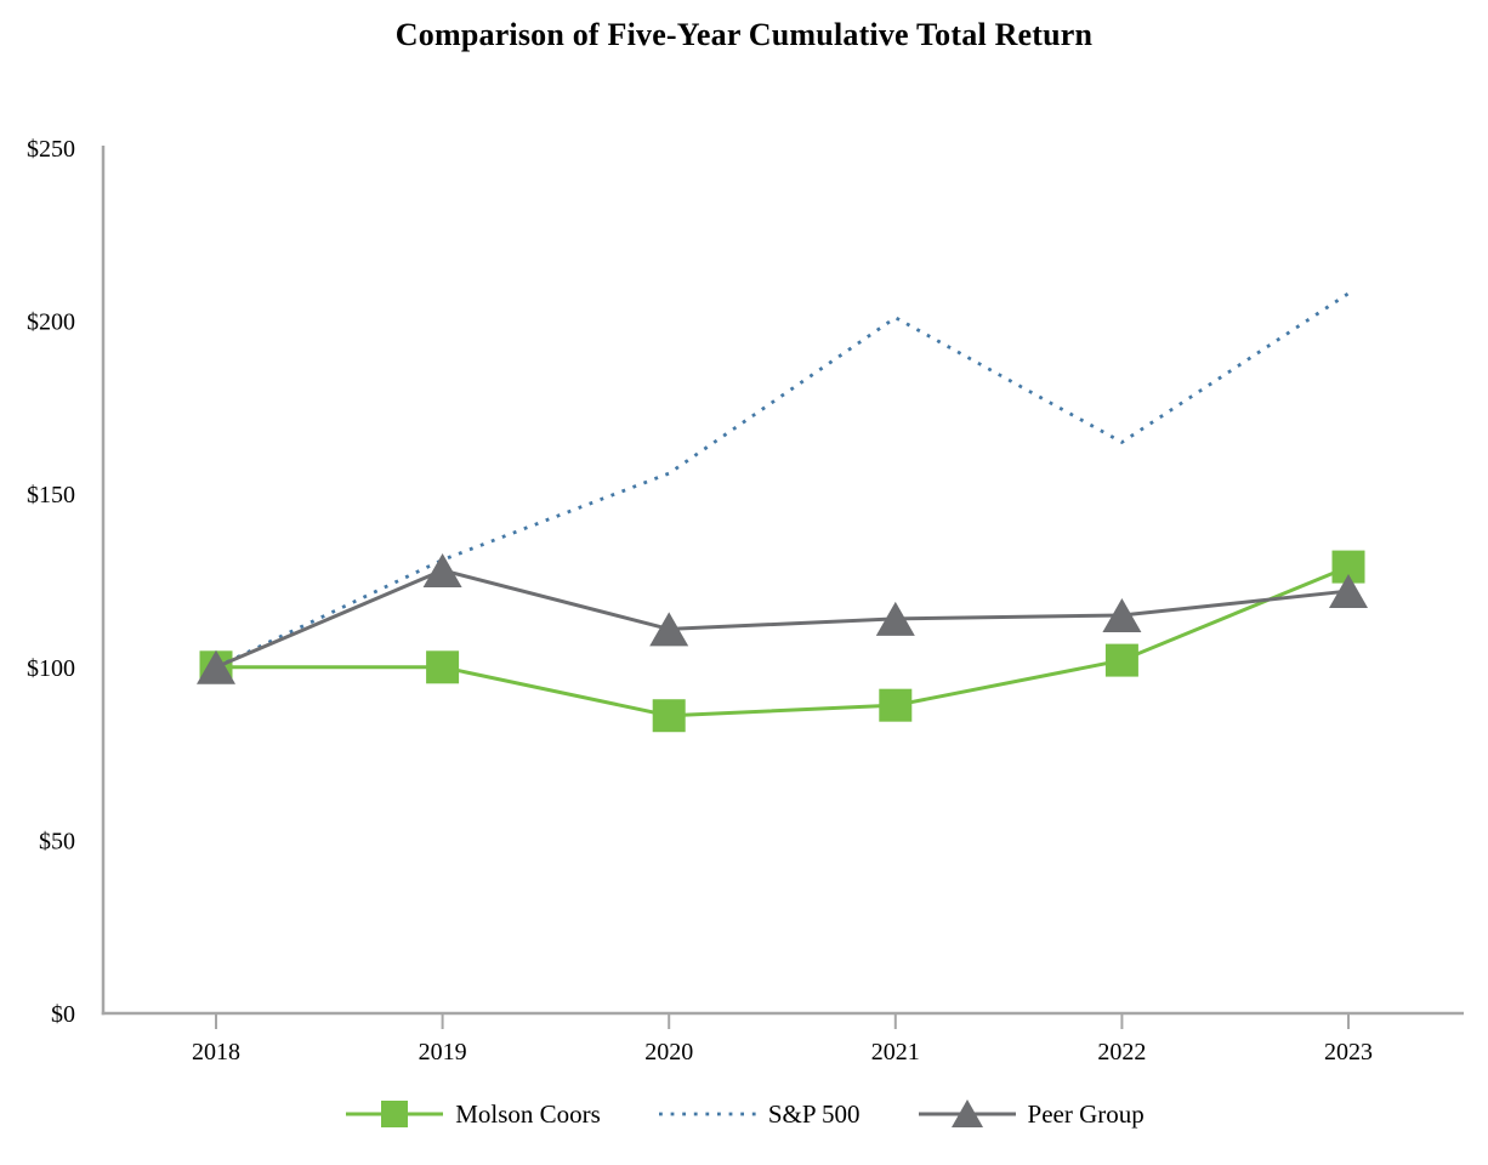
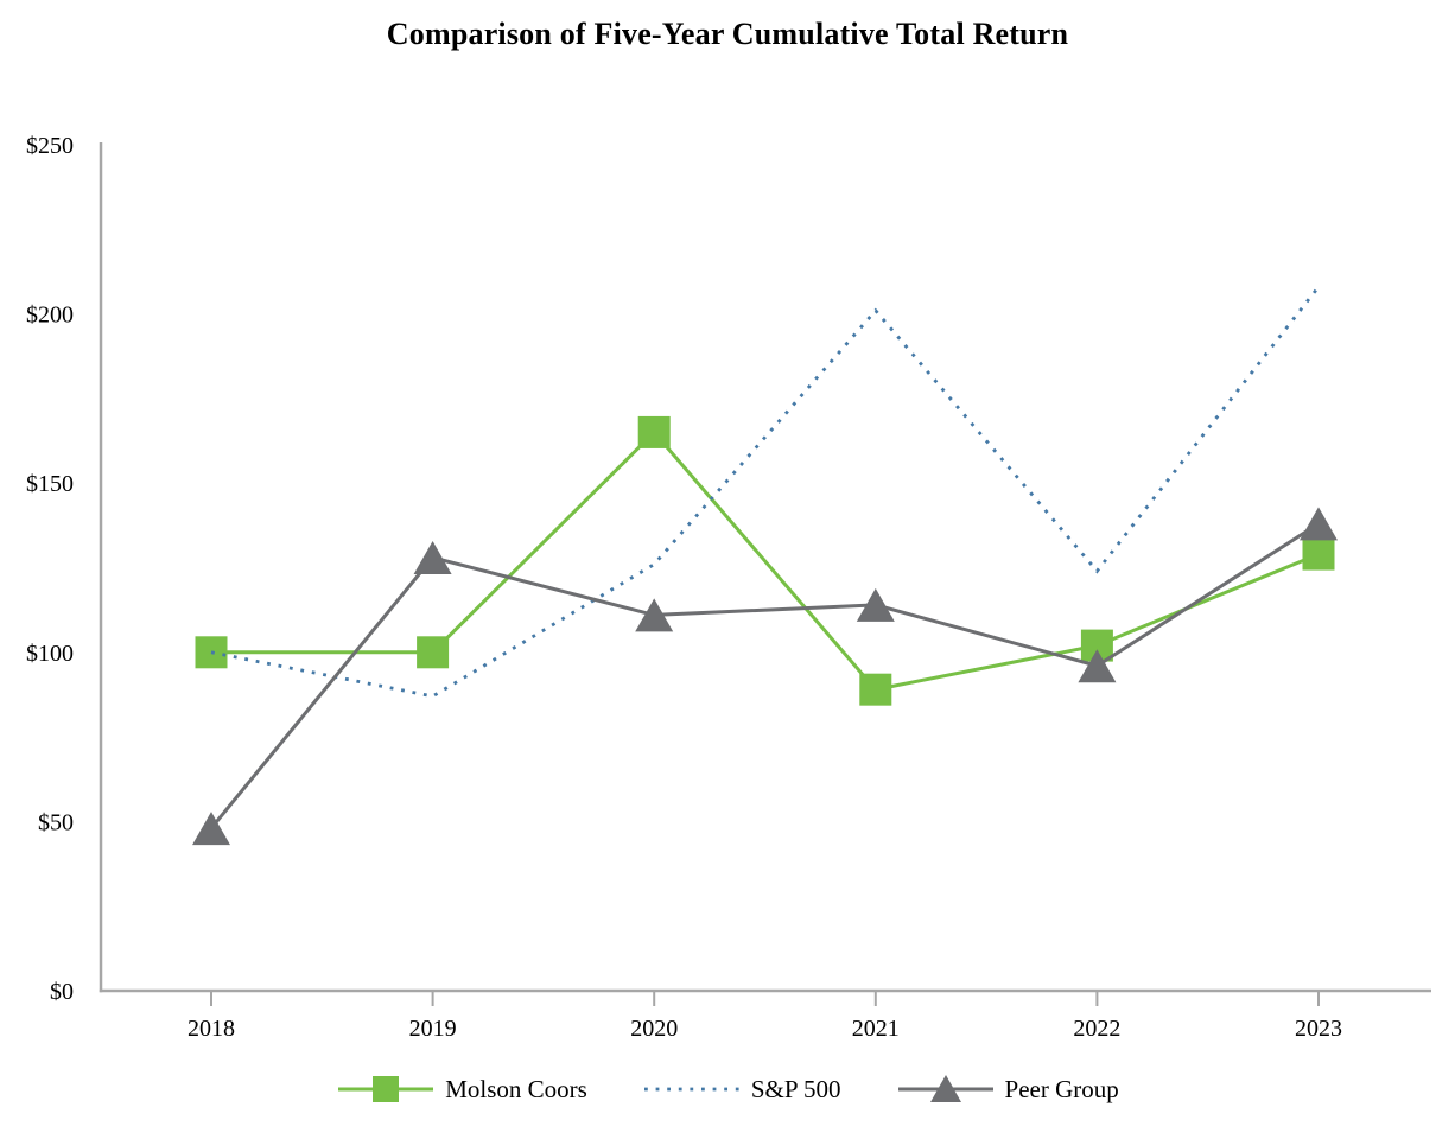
Peer Group/2018: $100 -> $48
S&P 500/2019: $131 -> $87
Molson Coors/2020: $86 -> $165
S&P 500/2020: $156 -> $126
S&P 500/2022: $165 -> $124
Peer Group/2022: $115 -> $96
Peer Group/2023: $122 -> $138
